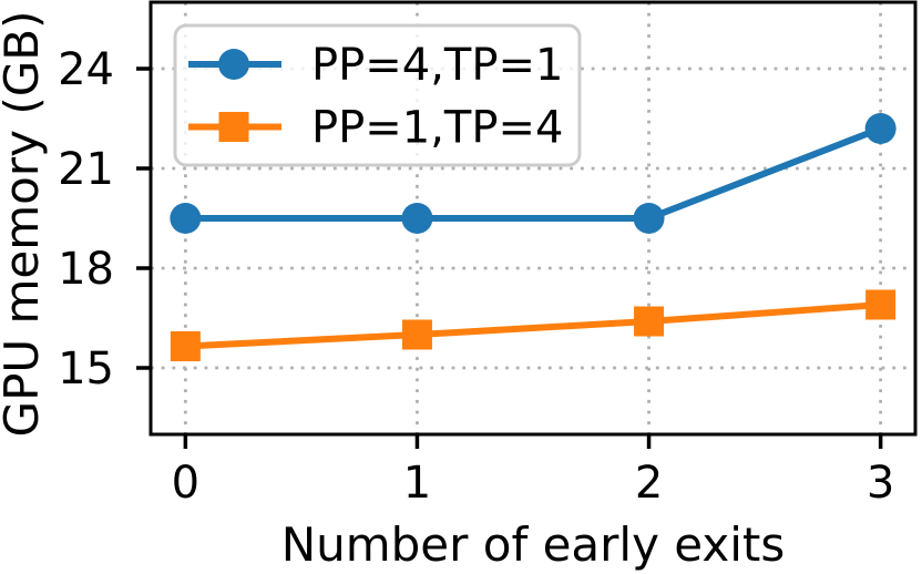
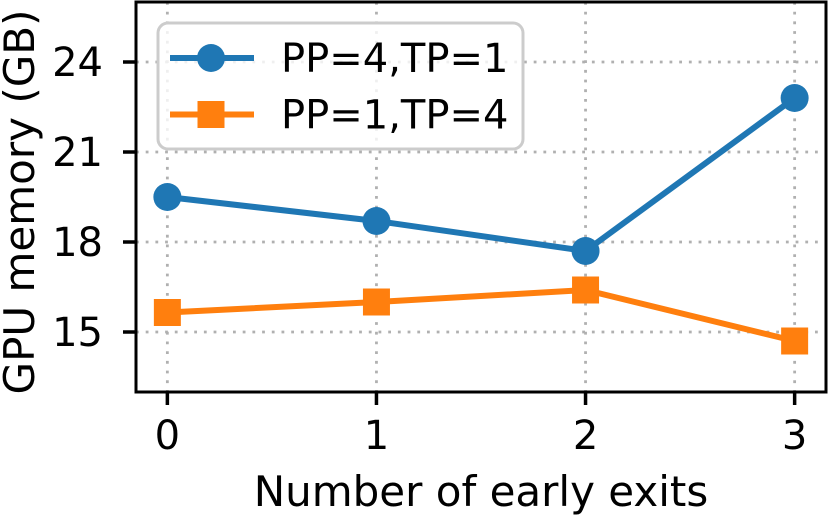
PP=4,TP=1/1: 19.5 -> 18.7
PP=4,TP=1/2: 19.5 -> 17.7
PP=4,TP=1/3: 22.2 -> 22.8
PP=1,TP=4/3: 16.9 -> 14.7
